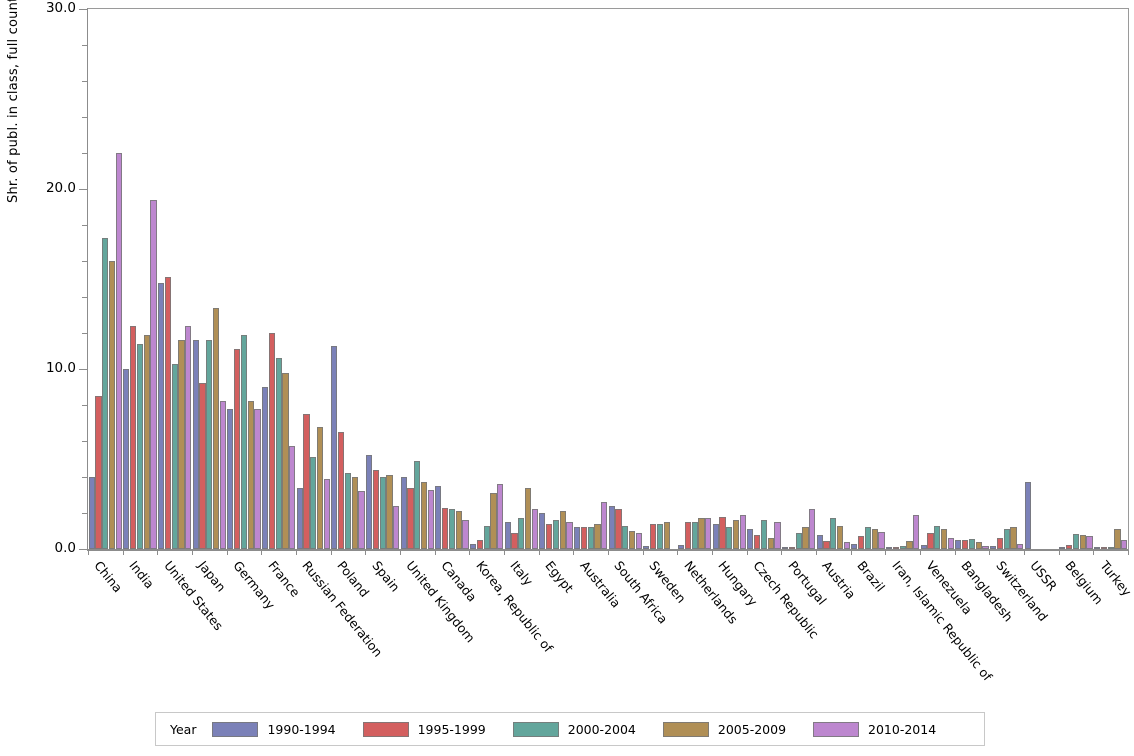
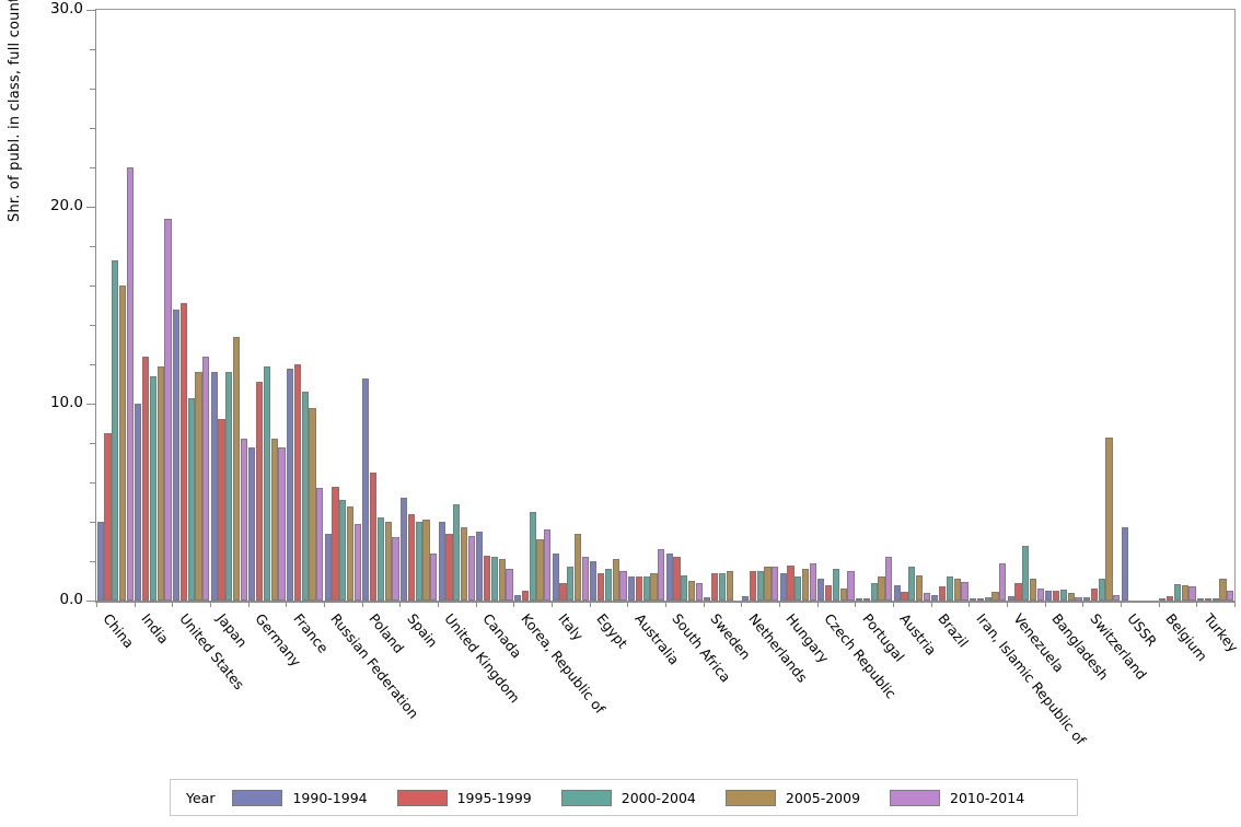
1990-1994/France: 9.0 -> 11.8
1995-1999/Russian Federation: 7.5 -> 5.8
2005-2009/Russian Federation: 6.8 -> 4.8
2000-2004/Korea, Republic of: 1.3 -> 4.5
1990-1994/Italy: 1.5 -> 2.4
2000-2004/Venezuela: 1.3 -> 2.8
2005-2009/Switzerland: 1.2 -> 8.3
